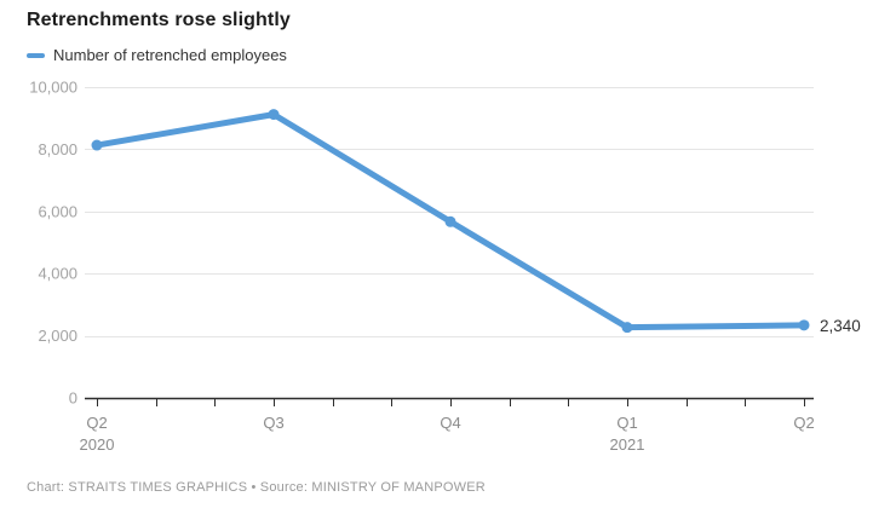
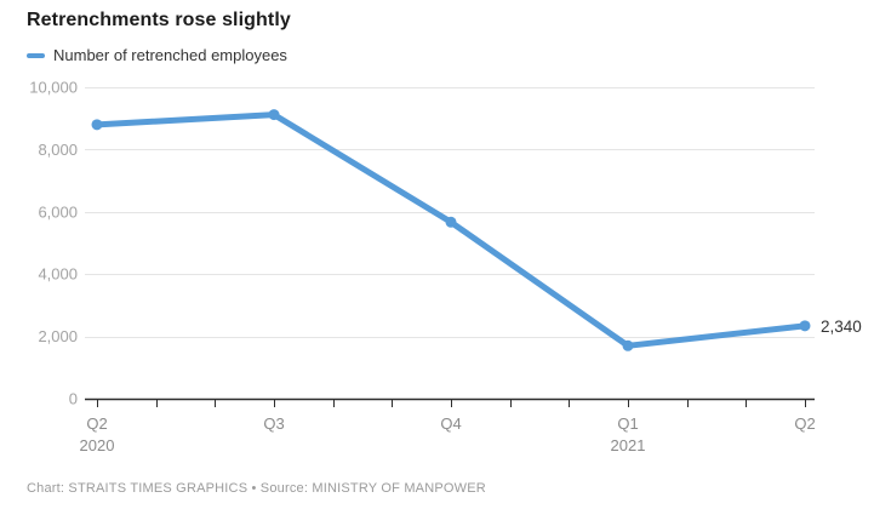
Q2 2020: 8100 -> 8800
Q1 2021: 2300 -> 1700
